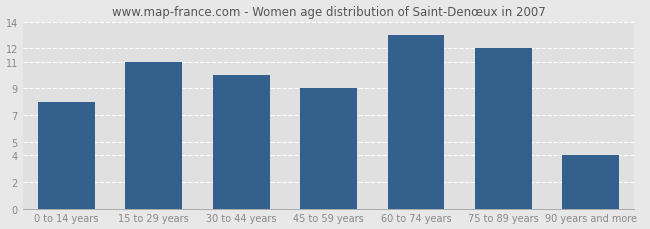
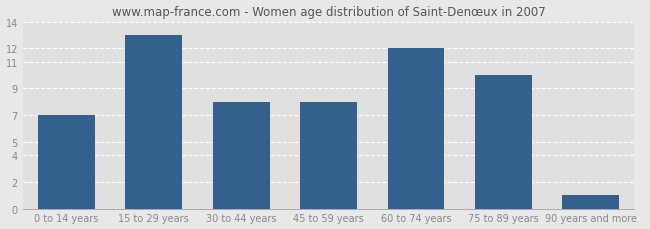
0 to 14 years: 8 -> 7
15 to 29 years: 11 -> 13
30 to 44 years: 10 -> 8
45 to 59 years: 9 -> 8
60 to 74 years: 13 -> 12
75 to 89 years: 12 -> 10
90 years and more: 4 -> 1
